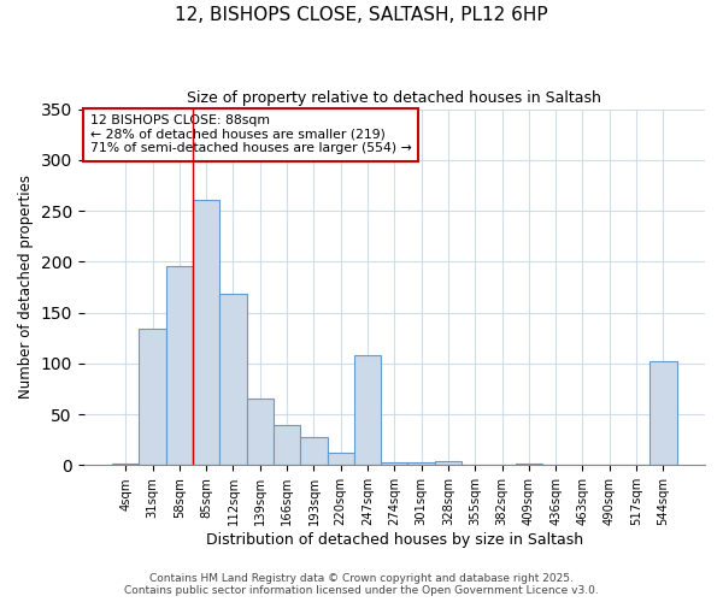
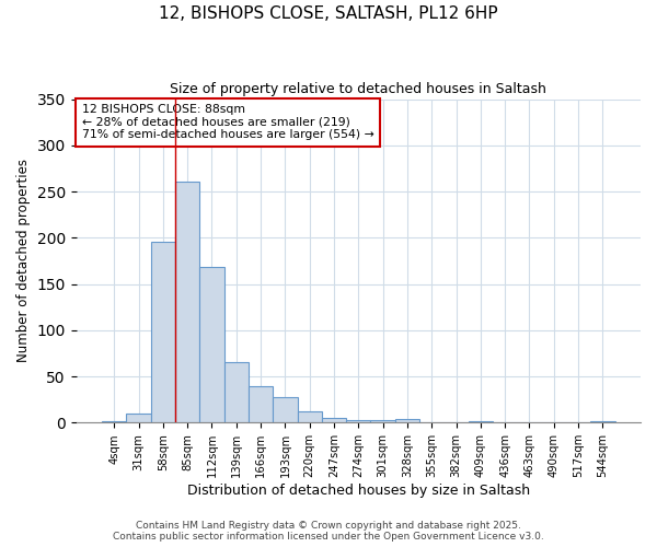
31sqm: 134 -> 10
247sqm: 108 -> 5
544sqm: 102 -> 2
